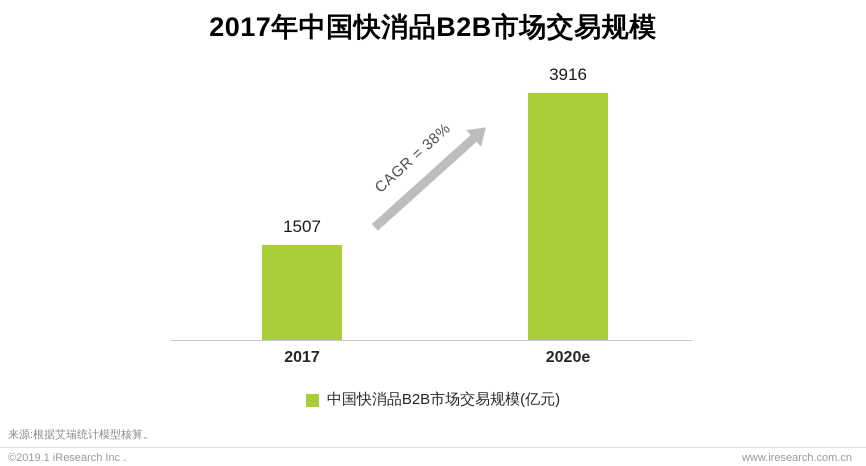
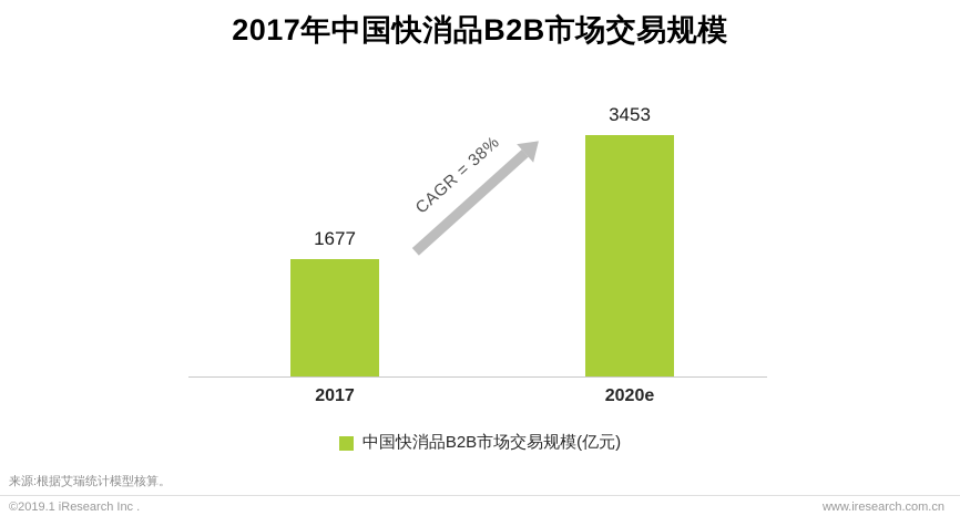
2017: 1507 -> 1677
2020e: 3916 -> 3453
